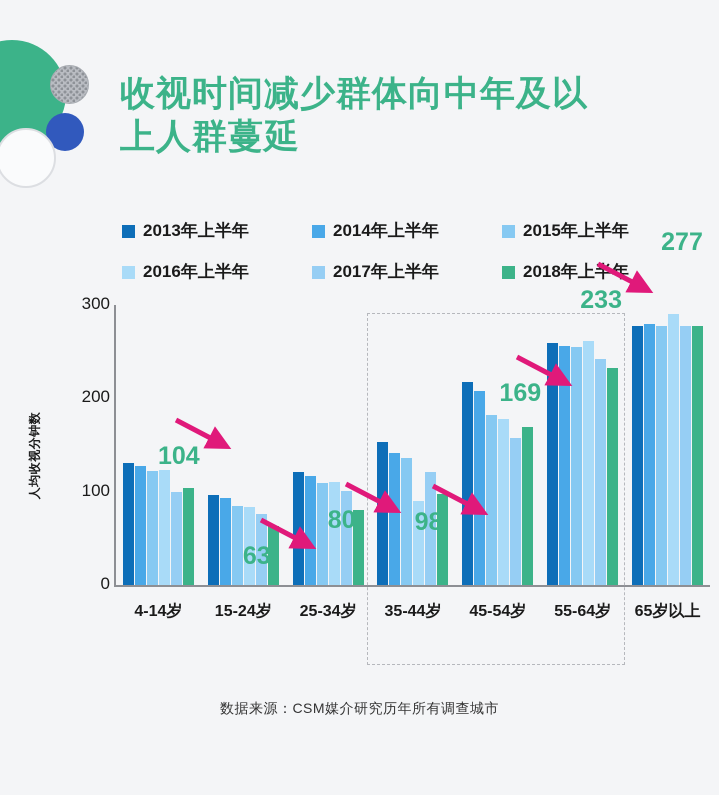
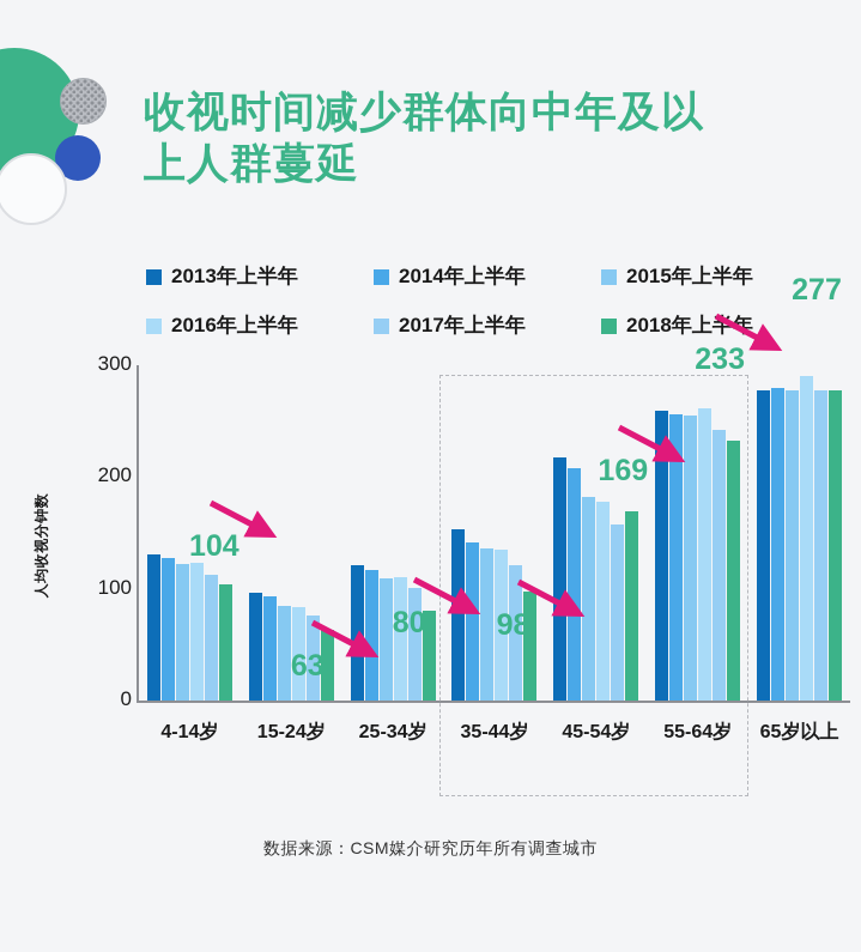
2017年上半年/4-14岁: 100 -> 110
2016年上半年/35-44岁: 90 -> 140
